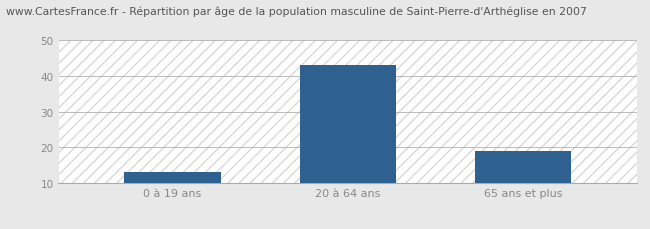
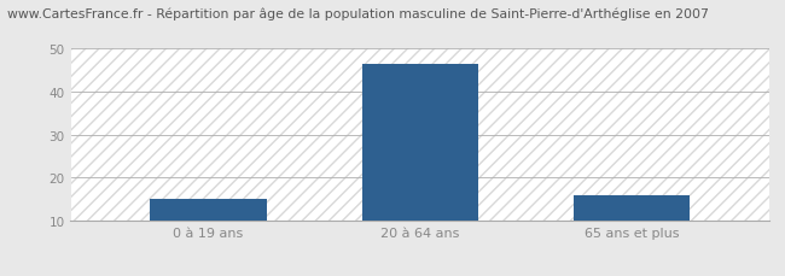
0 à 19 ans: 13.0 -> 15.0
20 à 64 ans: 43.0 -> 46.5
65 ans et plus: 19.0 -> 16.0
